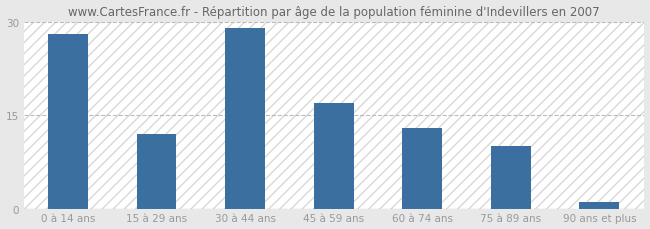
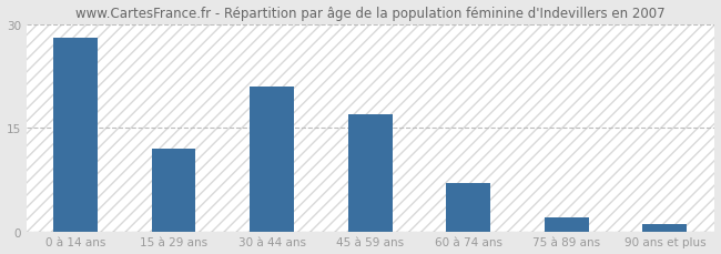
30 à 44 ans: 29 -> 21
60 à 74 ans: 13 -> 7
75 à 89 ans: 10 -> 2
